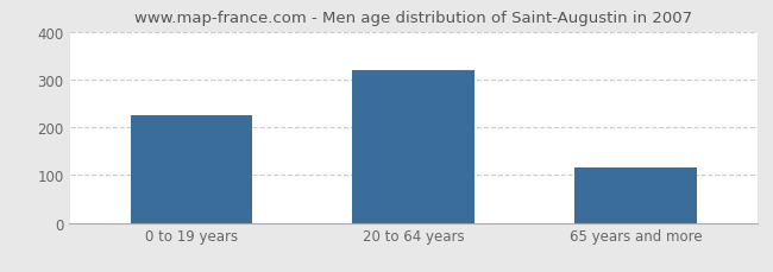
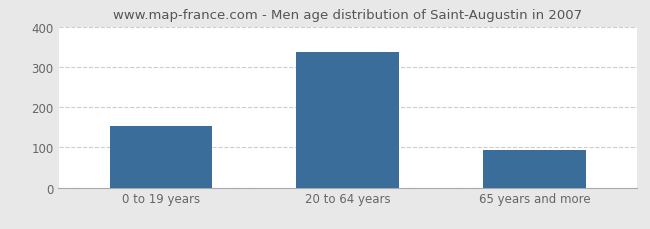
0 to 19 years: 225 -> 152
20 to 64 years: 320 -> 336
65 years and more: 115 -> 94
